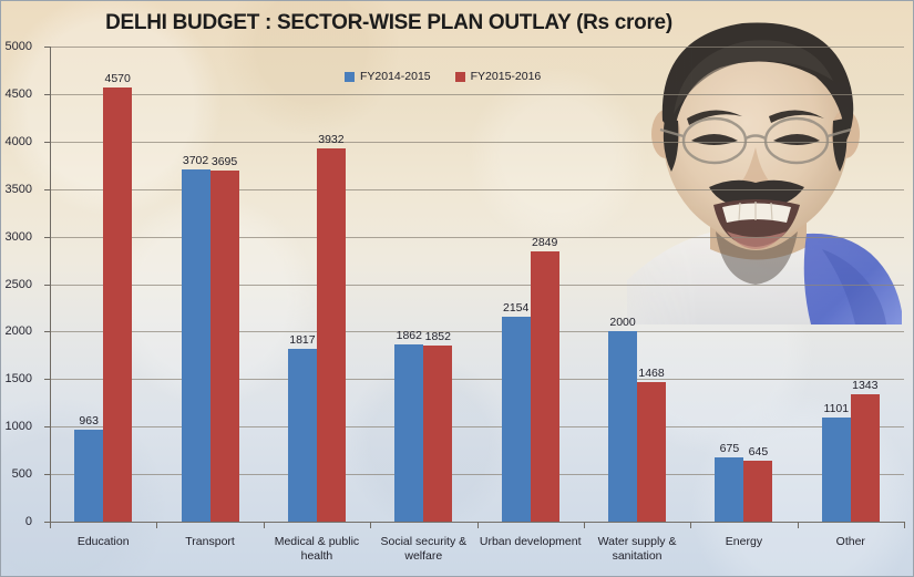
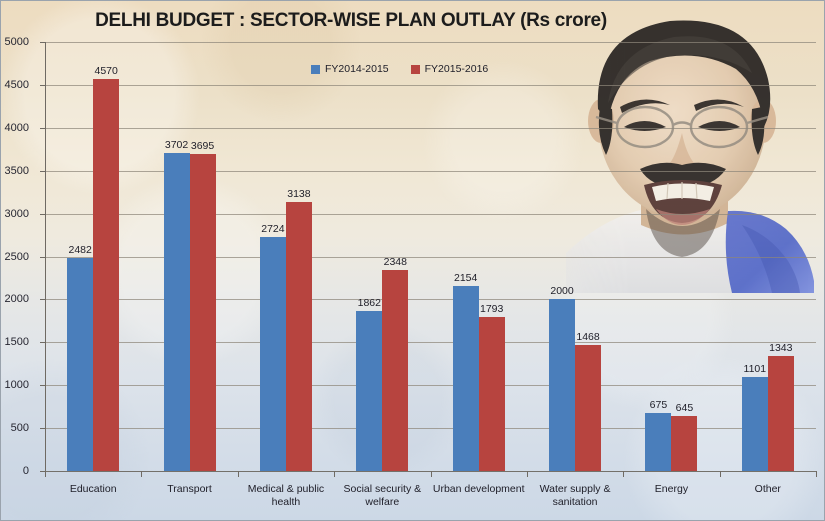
FY2014-2015/Education: 963 -> 2482
FY2014-2015/Medical & public health: 1817 -> 2724
FY2015-2016/Medical & public health: 3932 -> 3138
FY2015-2016/Social security & welfare: 1852 -> 2348
FY2015-2016/Urban development: 2849 -> 1793
